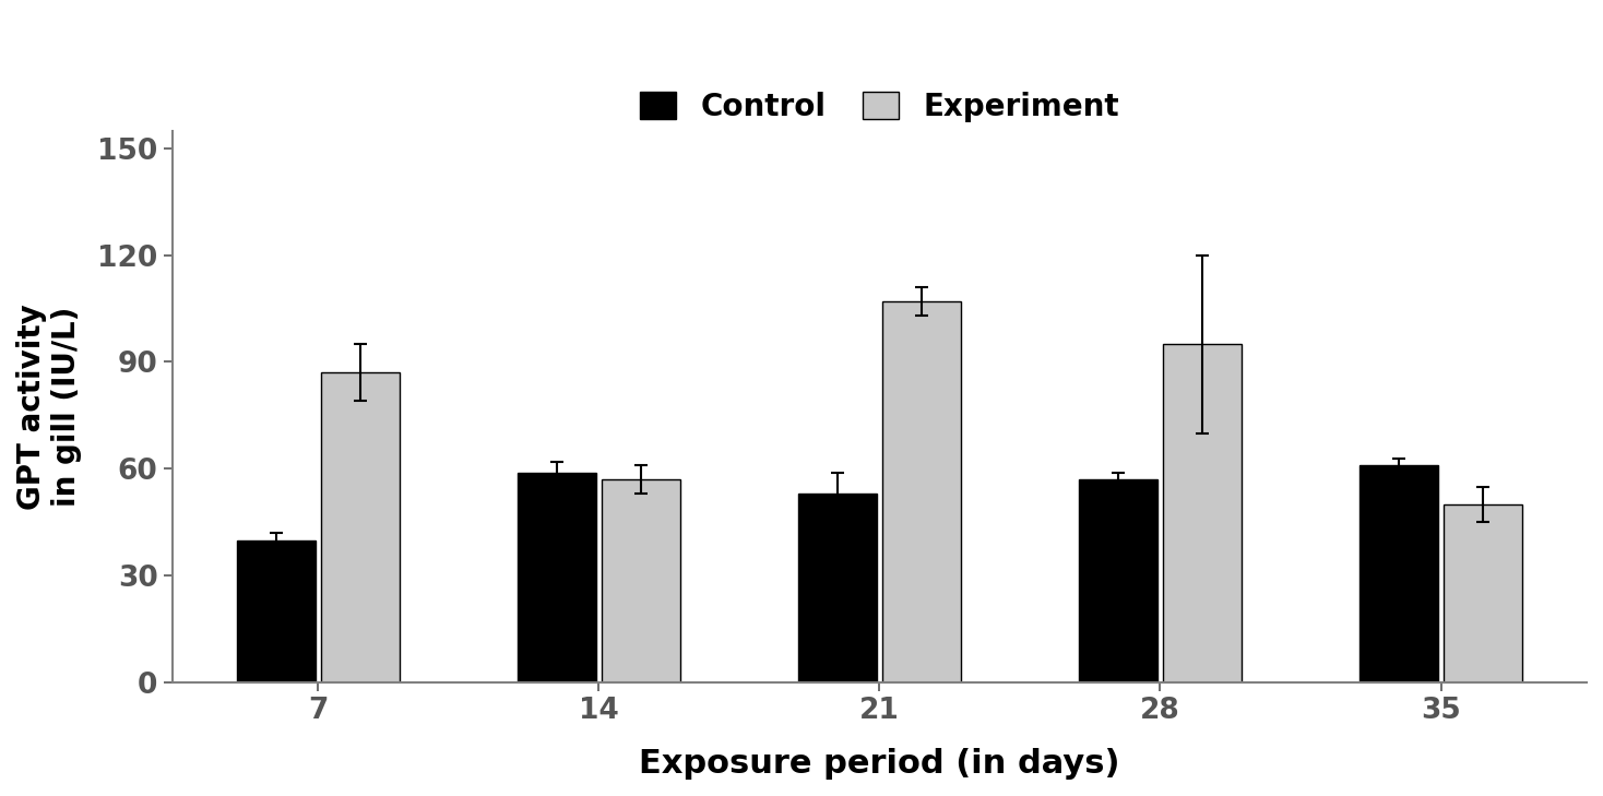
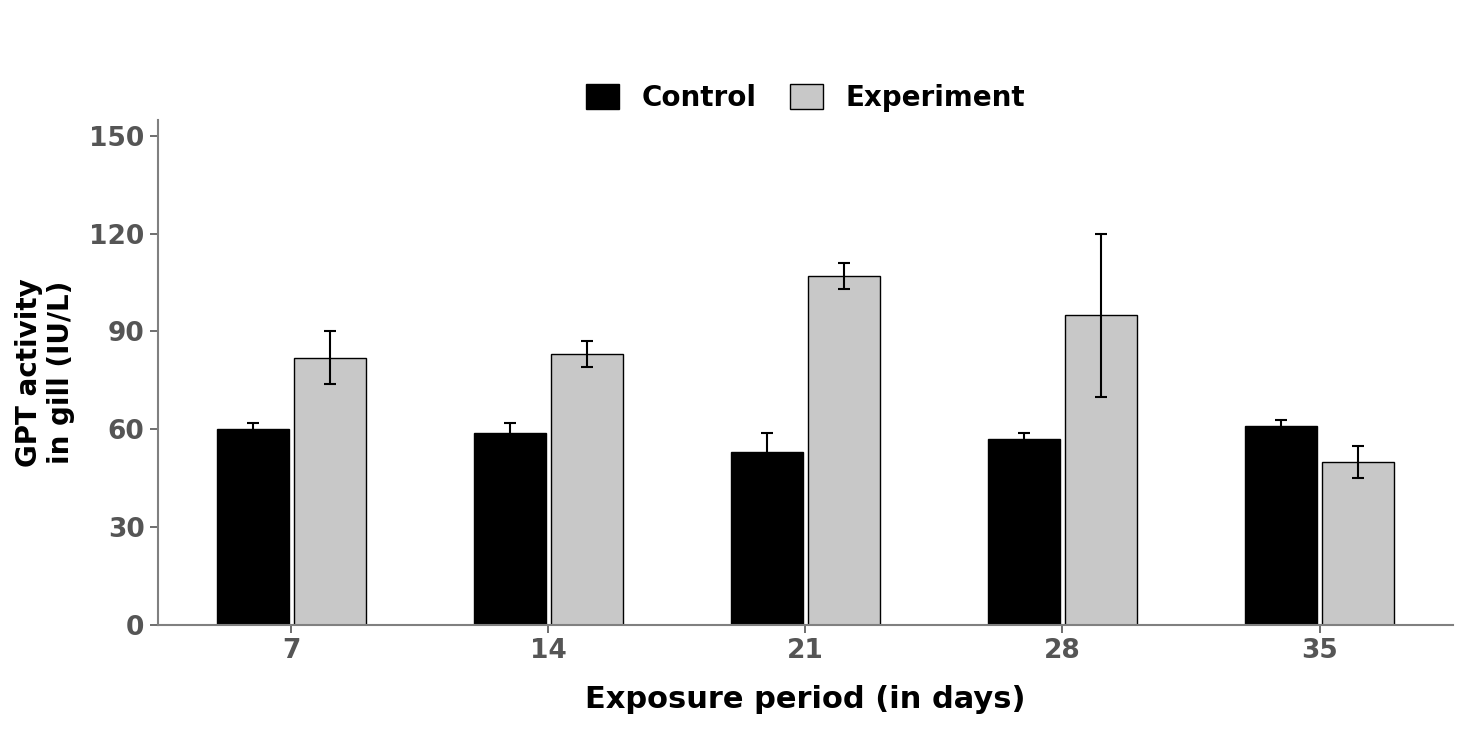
Control/7: 40 -> 60
Experiment/7: 87 -> 82
Experiment/14: 57 -> 83
